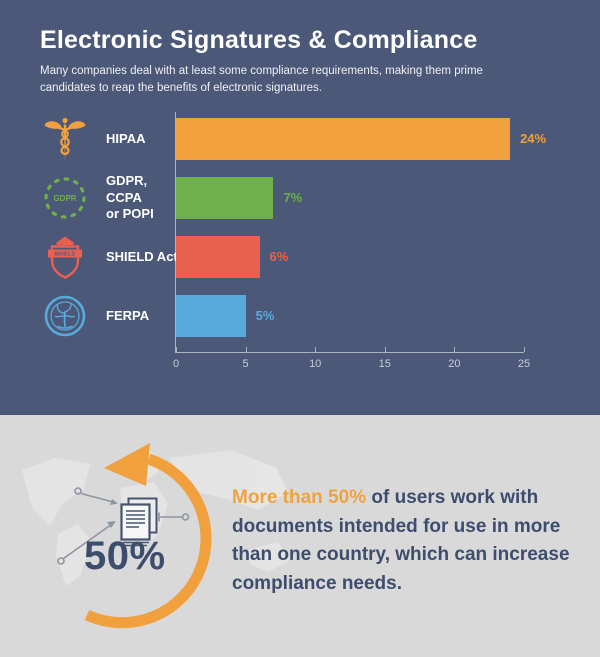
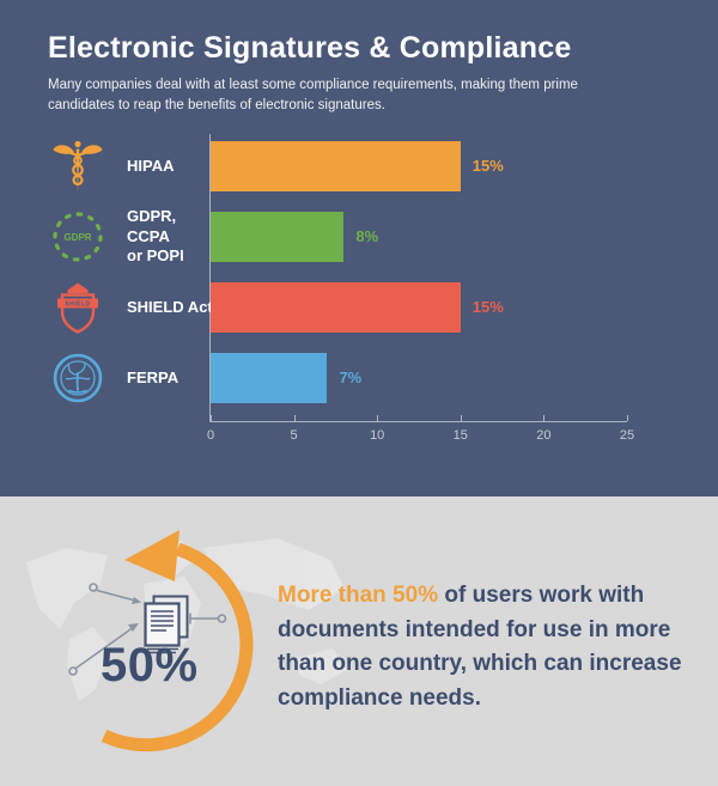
HIPAA: 24% -> 15%
GDPR, CCPA or POPI: 7% -> 8%
SHIELD Act: 6% -> 15%
FERPA: 5% -> 7%
